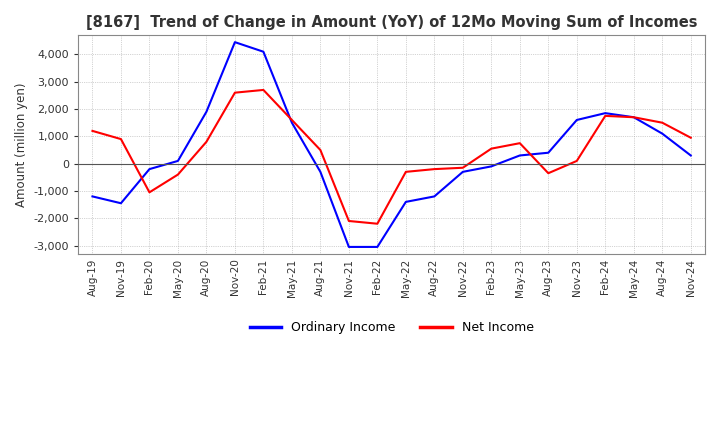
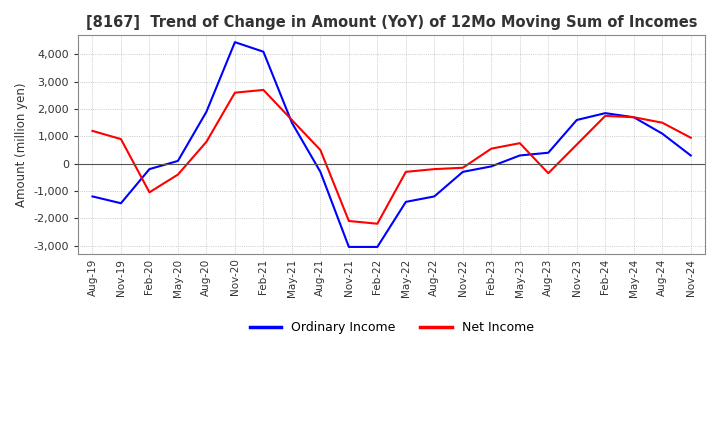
Net Income/Nov-23: 100 -> 700
